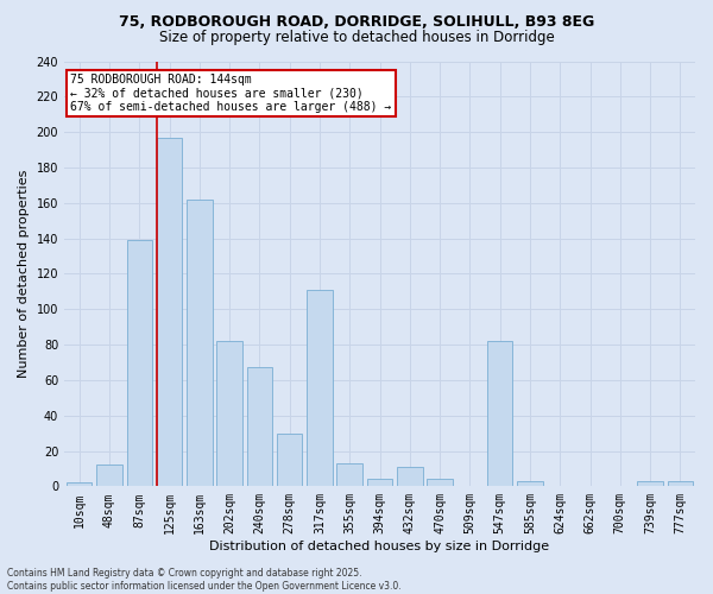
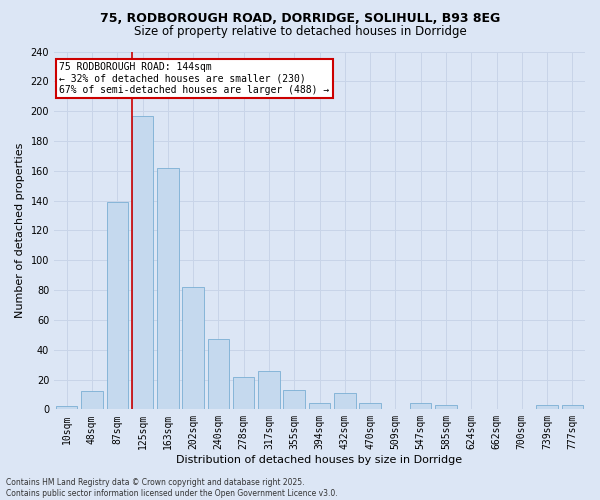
240sqm: 67 -> 47
278sqm: 30 -> 22
317sqm: 111 -> 26
547sqm: 82 -> 4
